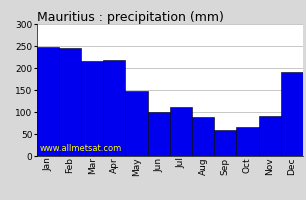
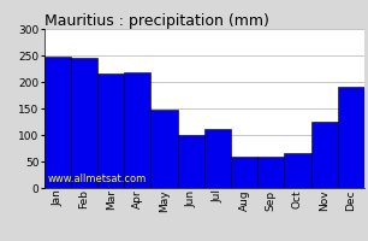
Aug: 88 -> 60
Nov: 90 -> 125
